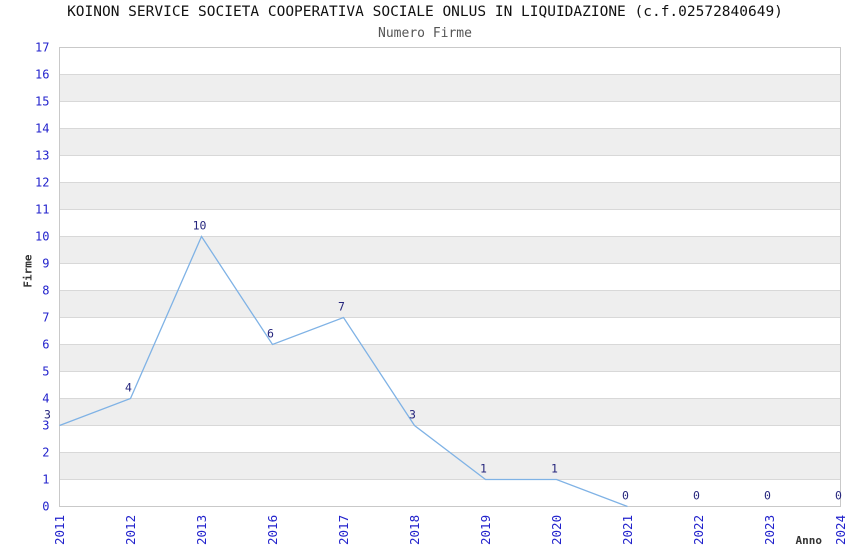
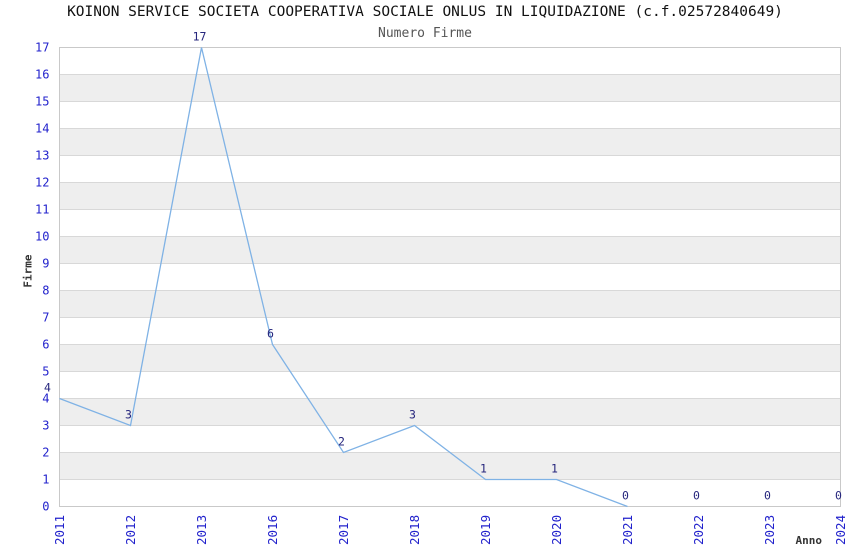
2011: 3 -> 4
2012: 4 -> 3
2013: 10 -> 17
2017: 7 -> 2
